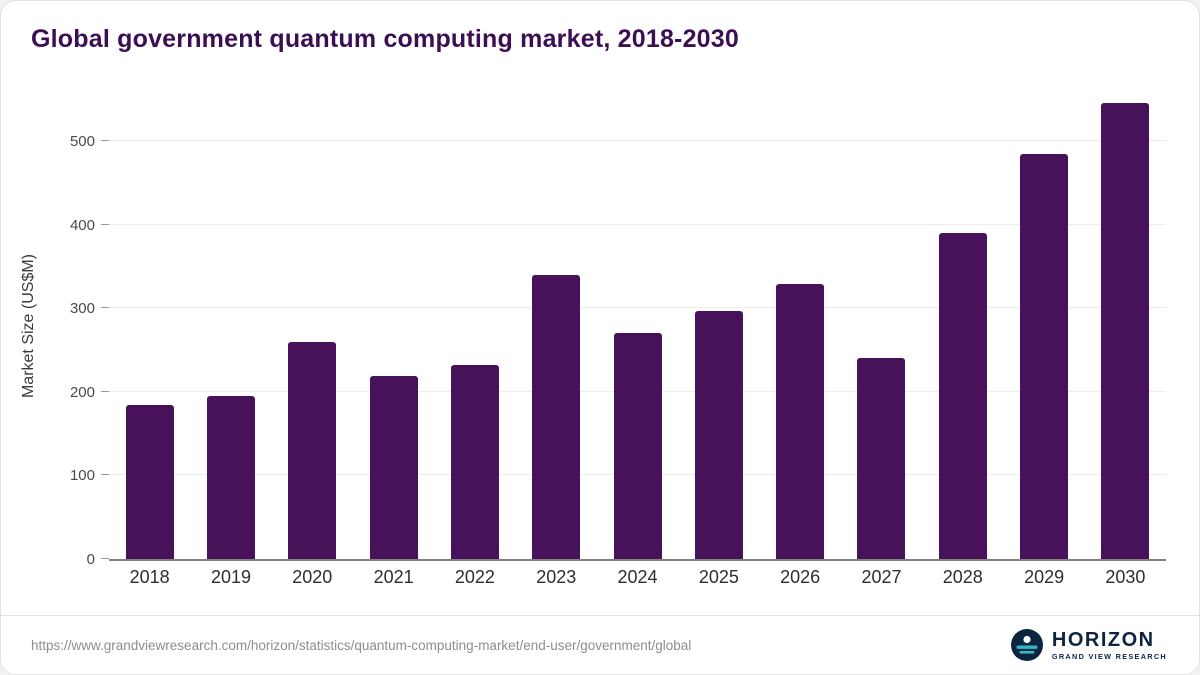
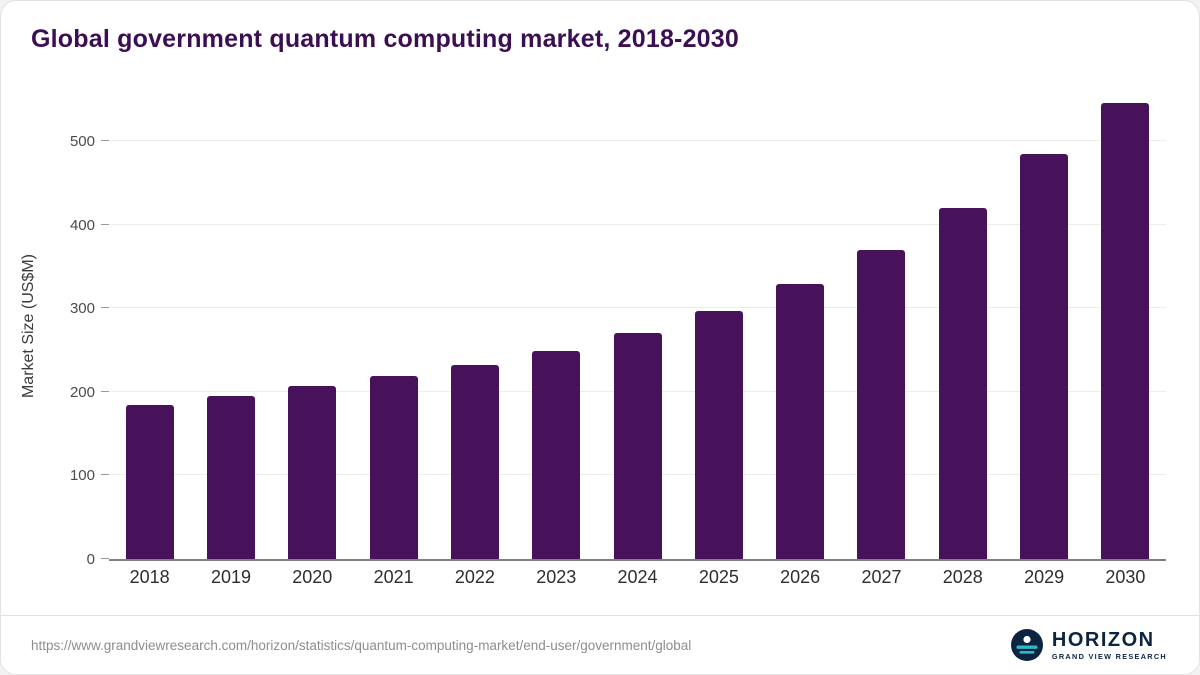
2020: 260 -> 210
2023: 340 -> 250
2027: 240 -> 370
2028: 390 -> 420
